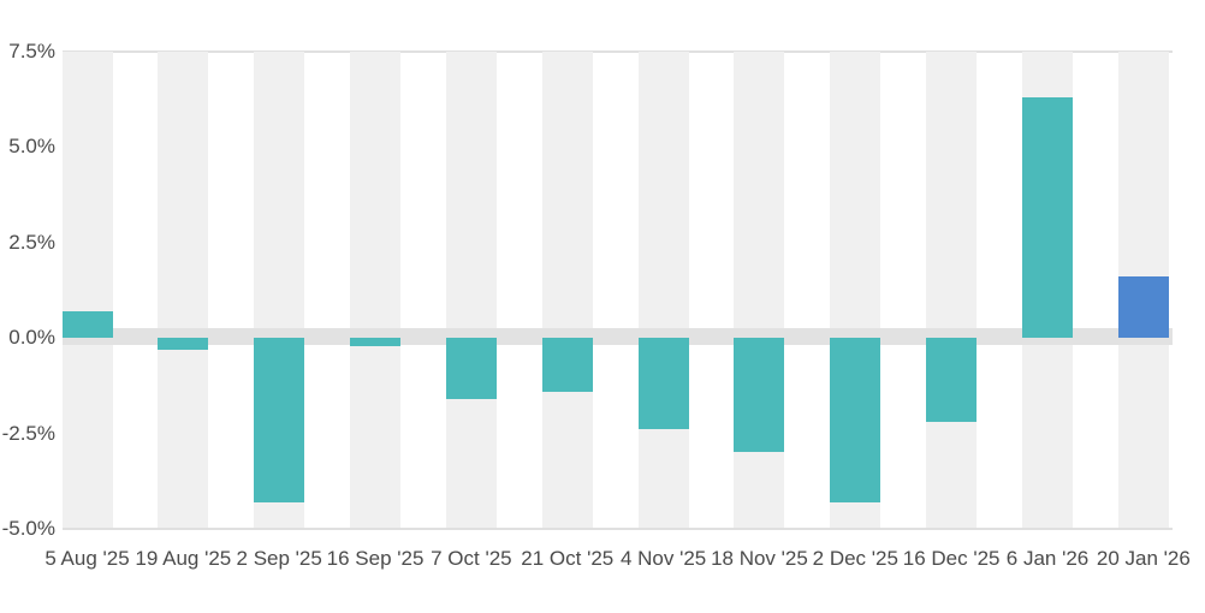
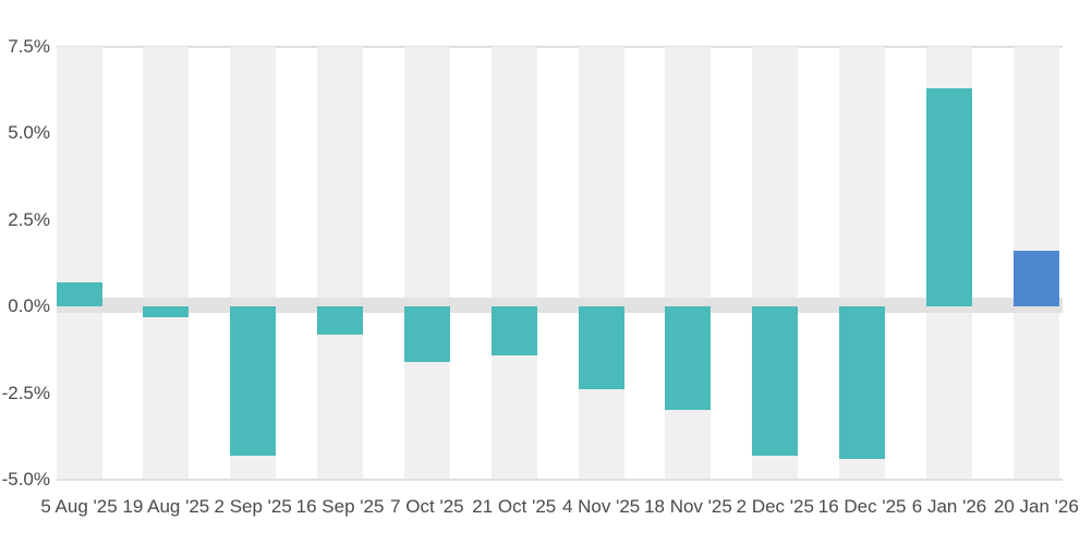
16 Sep '25: -0.2% -> -0.8%
16 Dec '25: -2.2% -> -4.4%
